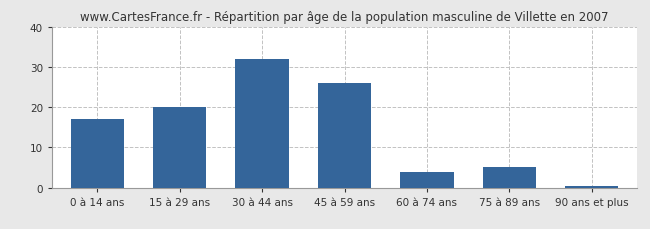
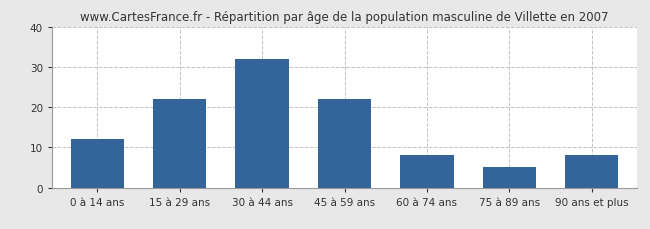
0 à 14 ans: 17.0 -> 12.0
15 à 29 ans: 20.0 -> 22.0
45 à 59 ans: 26.0 -> 22.0
60 à 74 ans: 4.0 -> 8.0
90 ans et plus: 0.3 -> 8.0
